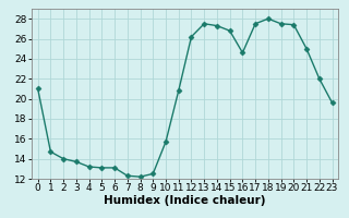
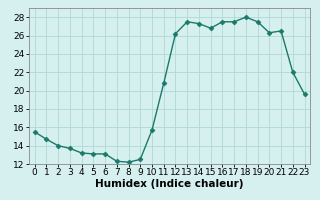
0: 21.0 -> 15.5
16: 24.6 -> 27.5
20: 27.4 -> 26.3
21: 25.0 -> 26.5
